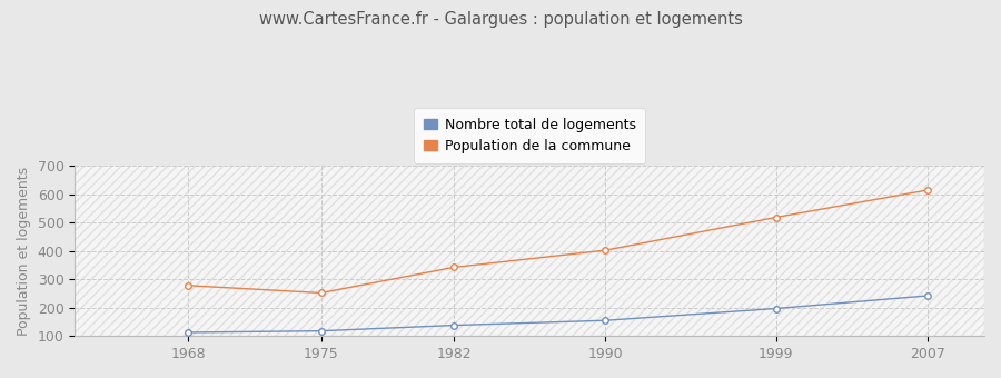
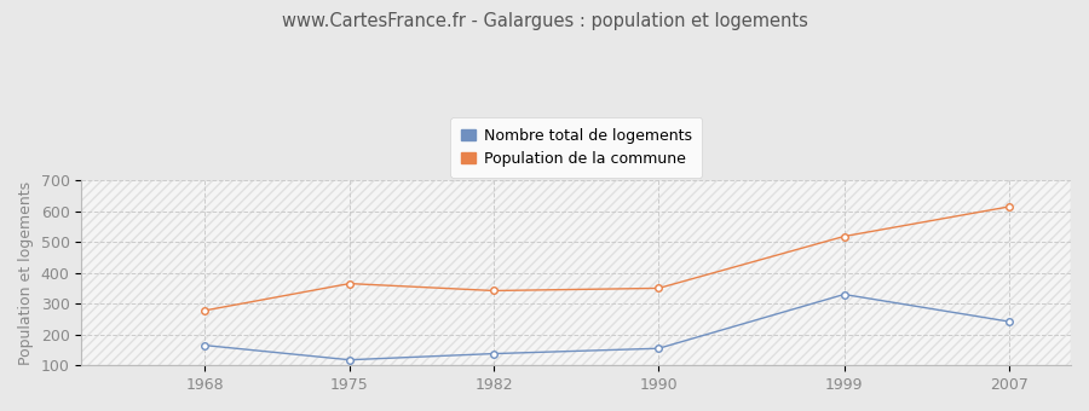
Nombre total de logements/1968: 113 -> 165
Population de la commune/1975: 252 -> 365
Population de la commune/1990: 402 -> 350
Nombre total de logements/1999: 197 -> 330
